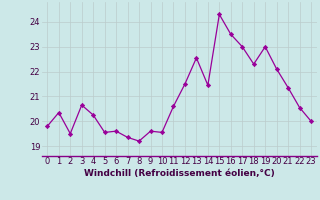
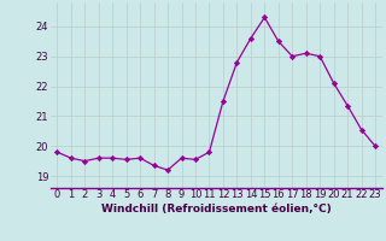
1: 20.35 -> 19.60
3: 20.65 -> 19.60
4: 20.25 -> 19.60
11: 20.60 -> 19.80
13: 22.55 -> 22.80
14: 21.45 -> 23.60
18: 22.30 -> 23.10
